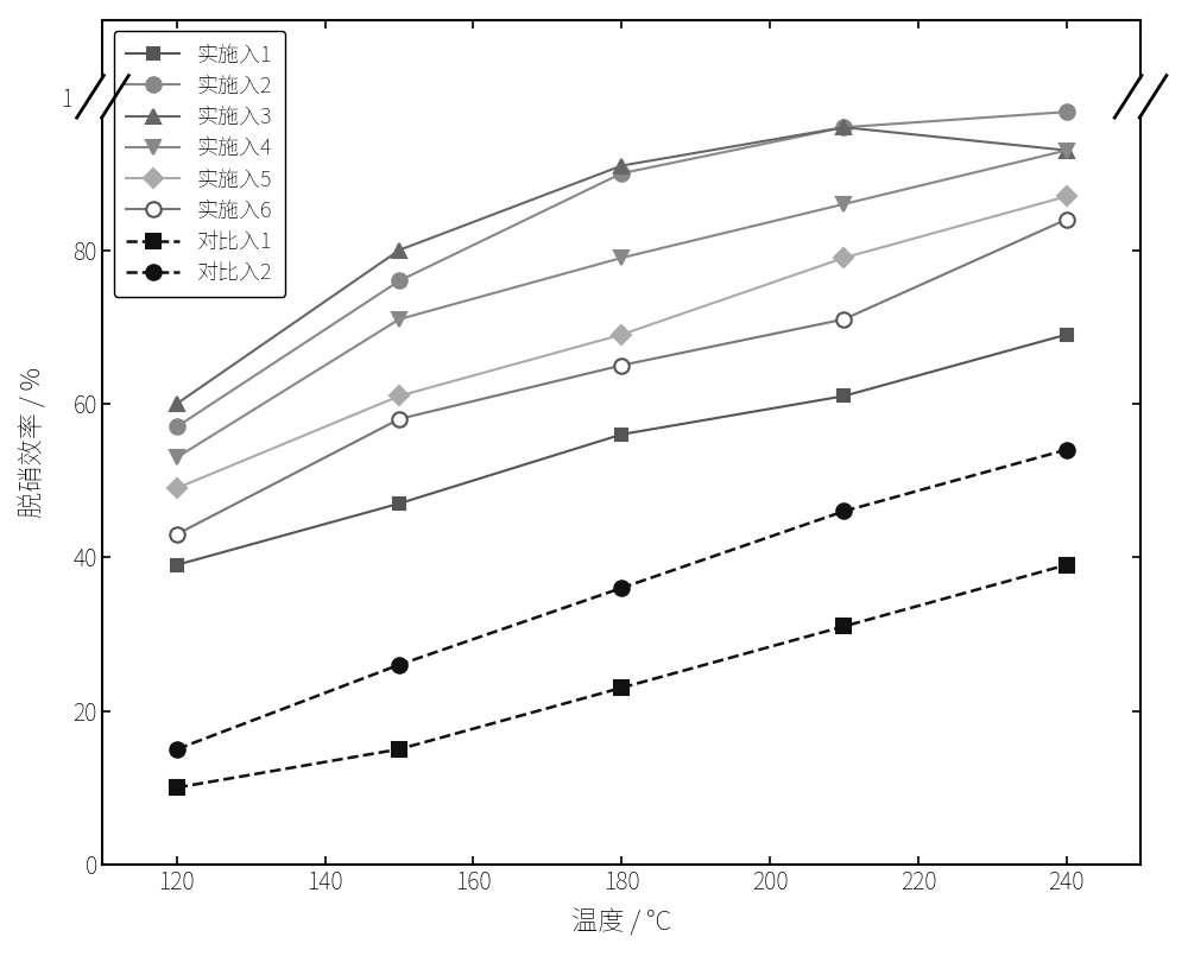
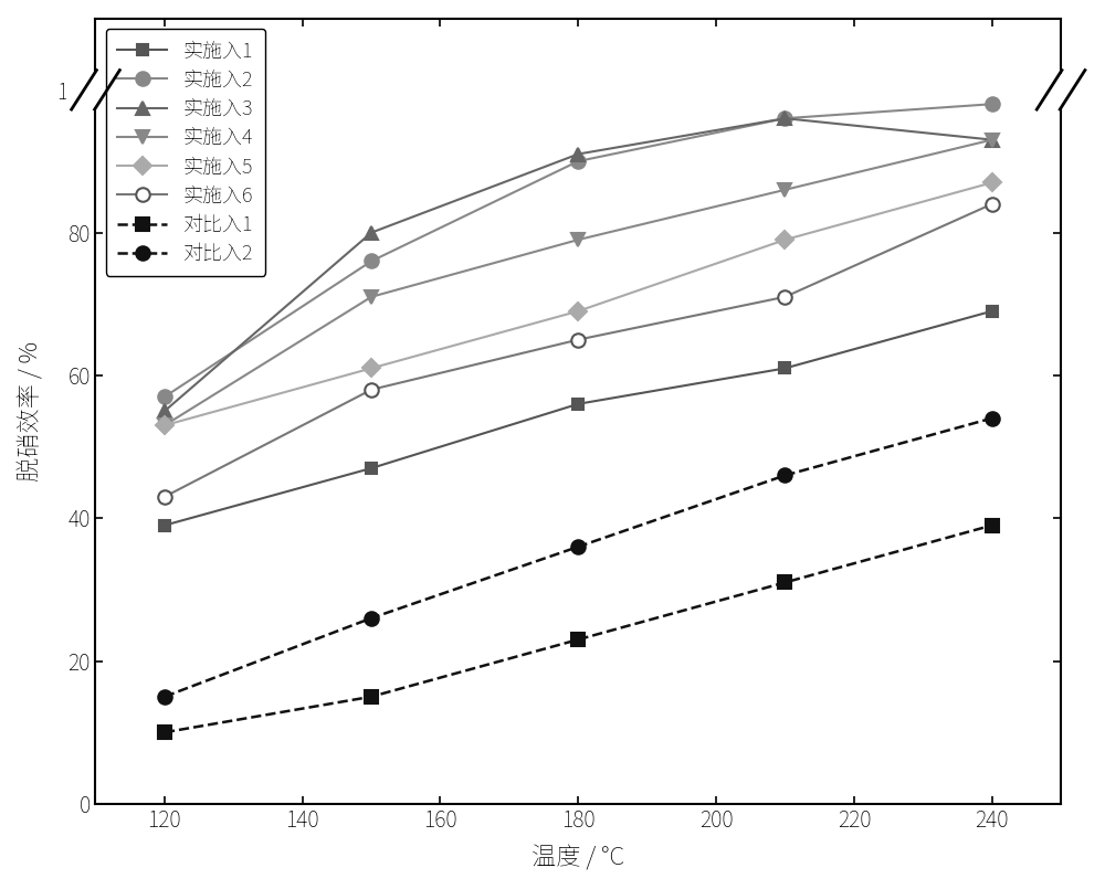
实施入3/120: 60 -> 55
实施入5/120: 49 -> 53
